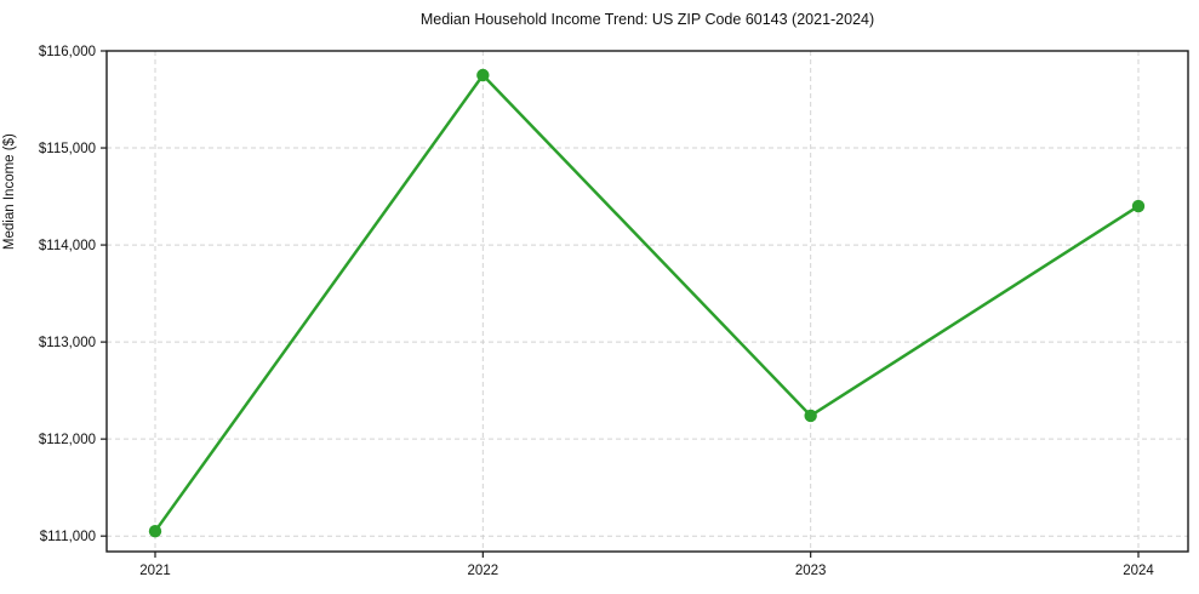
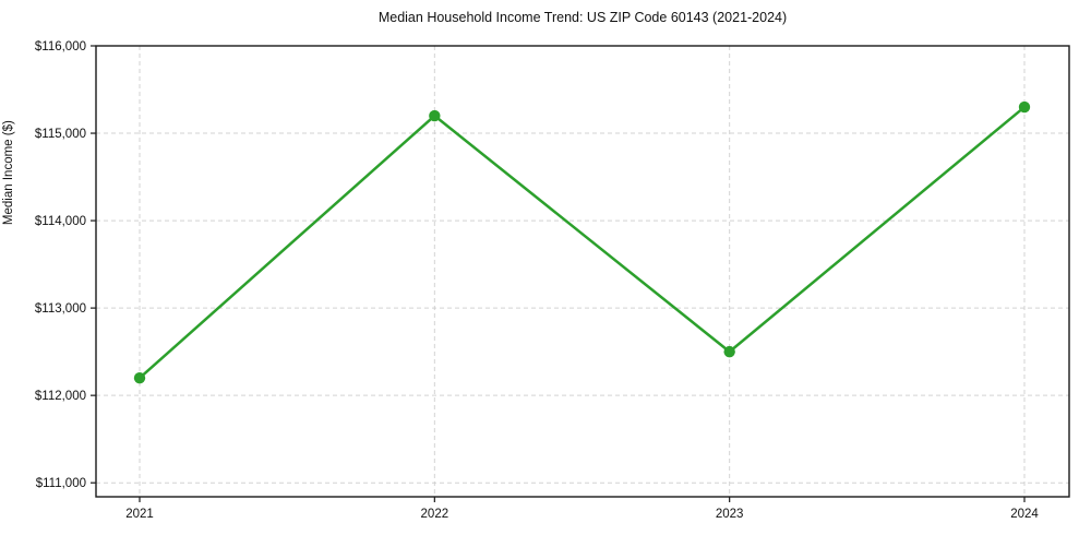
2021: $111000 -> $112200
2022: $115800 -> $115200
2023: $112200 -> $112500
2024: $114400 -> $115300
